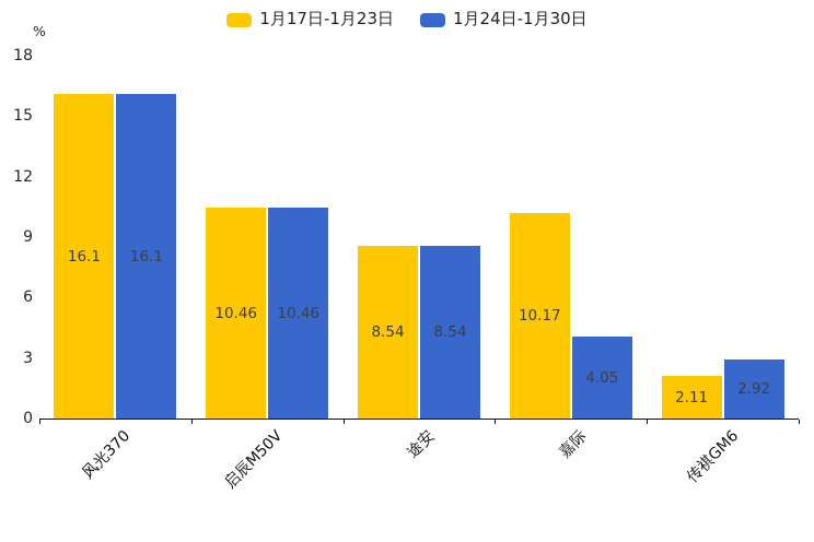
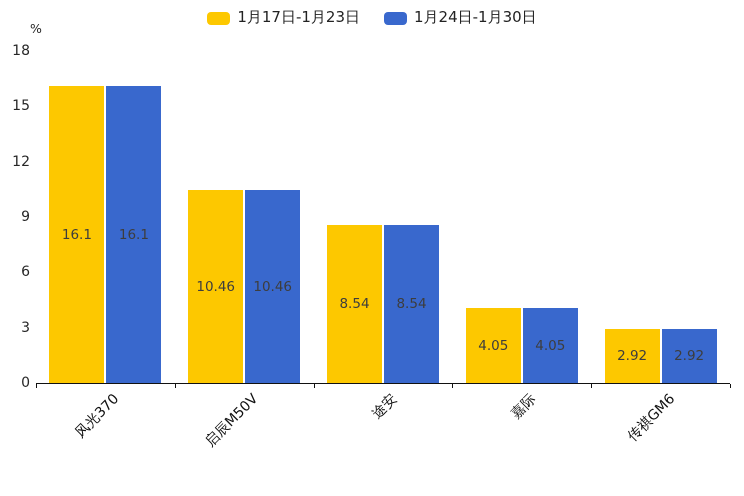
1月17日-1月23日/嘉际: 10.17 -> 4.05
1月17日-1月23日/传祺GM6: 2.11 -> 2.92
